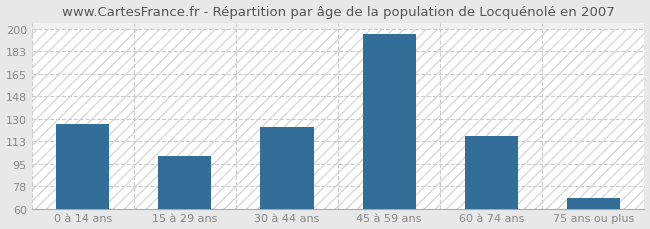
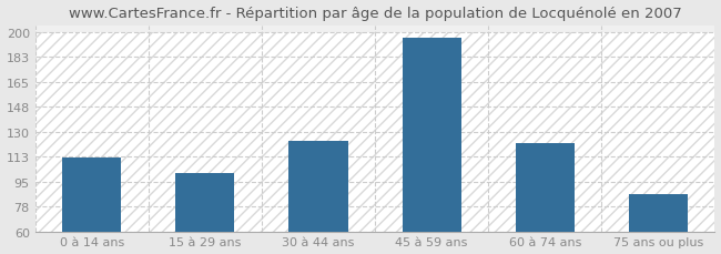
0 à 14 ans: 126 -> 112
60 à 74 ans: 117 -> 122
75 ans ou plus: 68 -> 86
